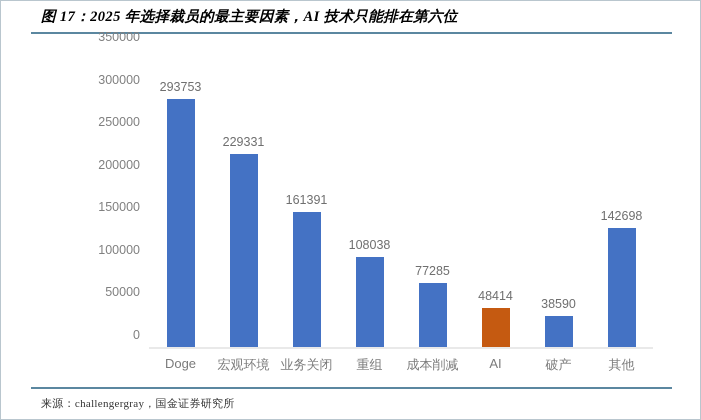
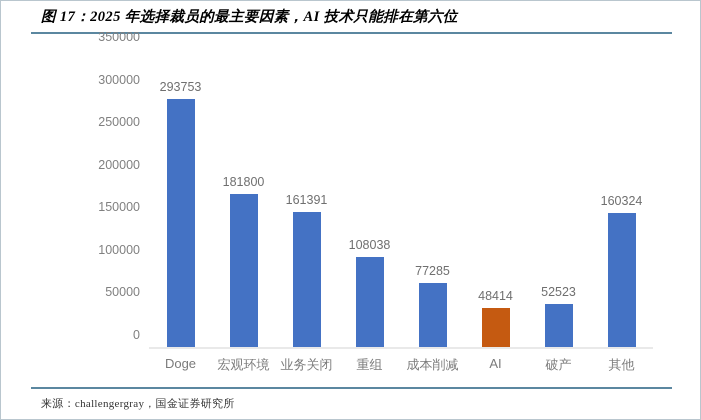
宏观环境: 229331 -> 181800
破产: 38590 -> 52523
其他: 142698 -> 160324
